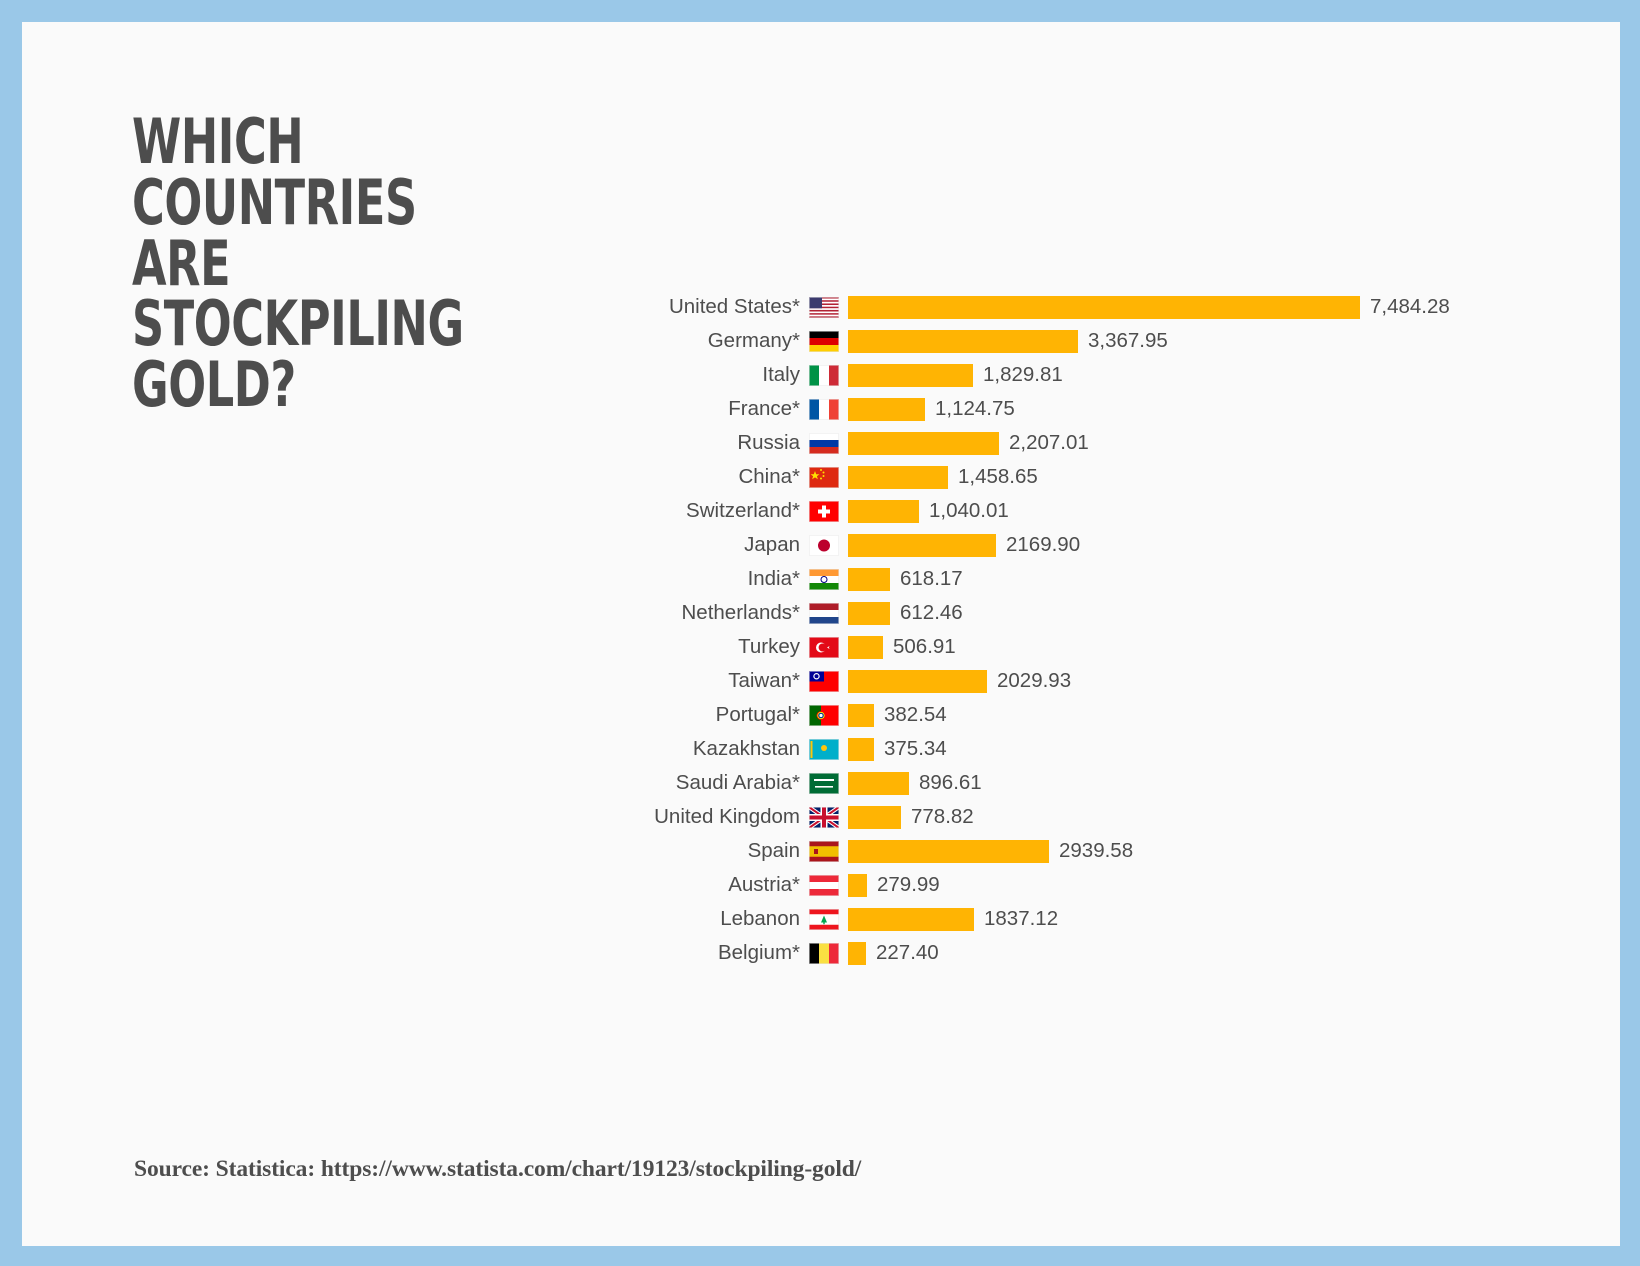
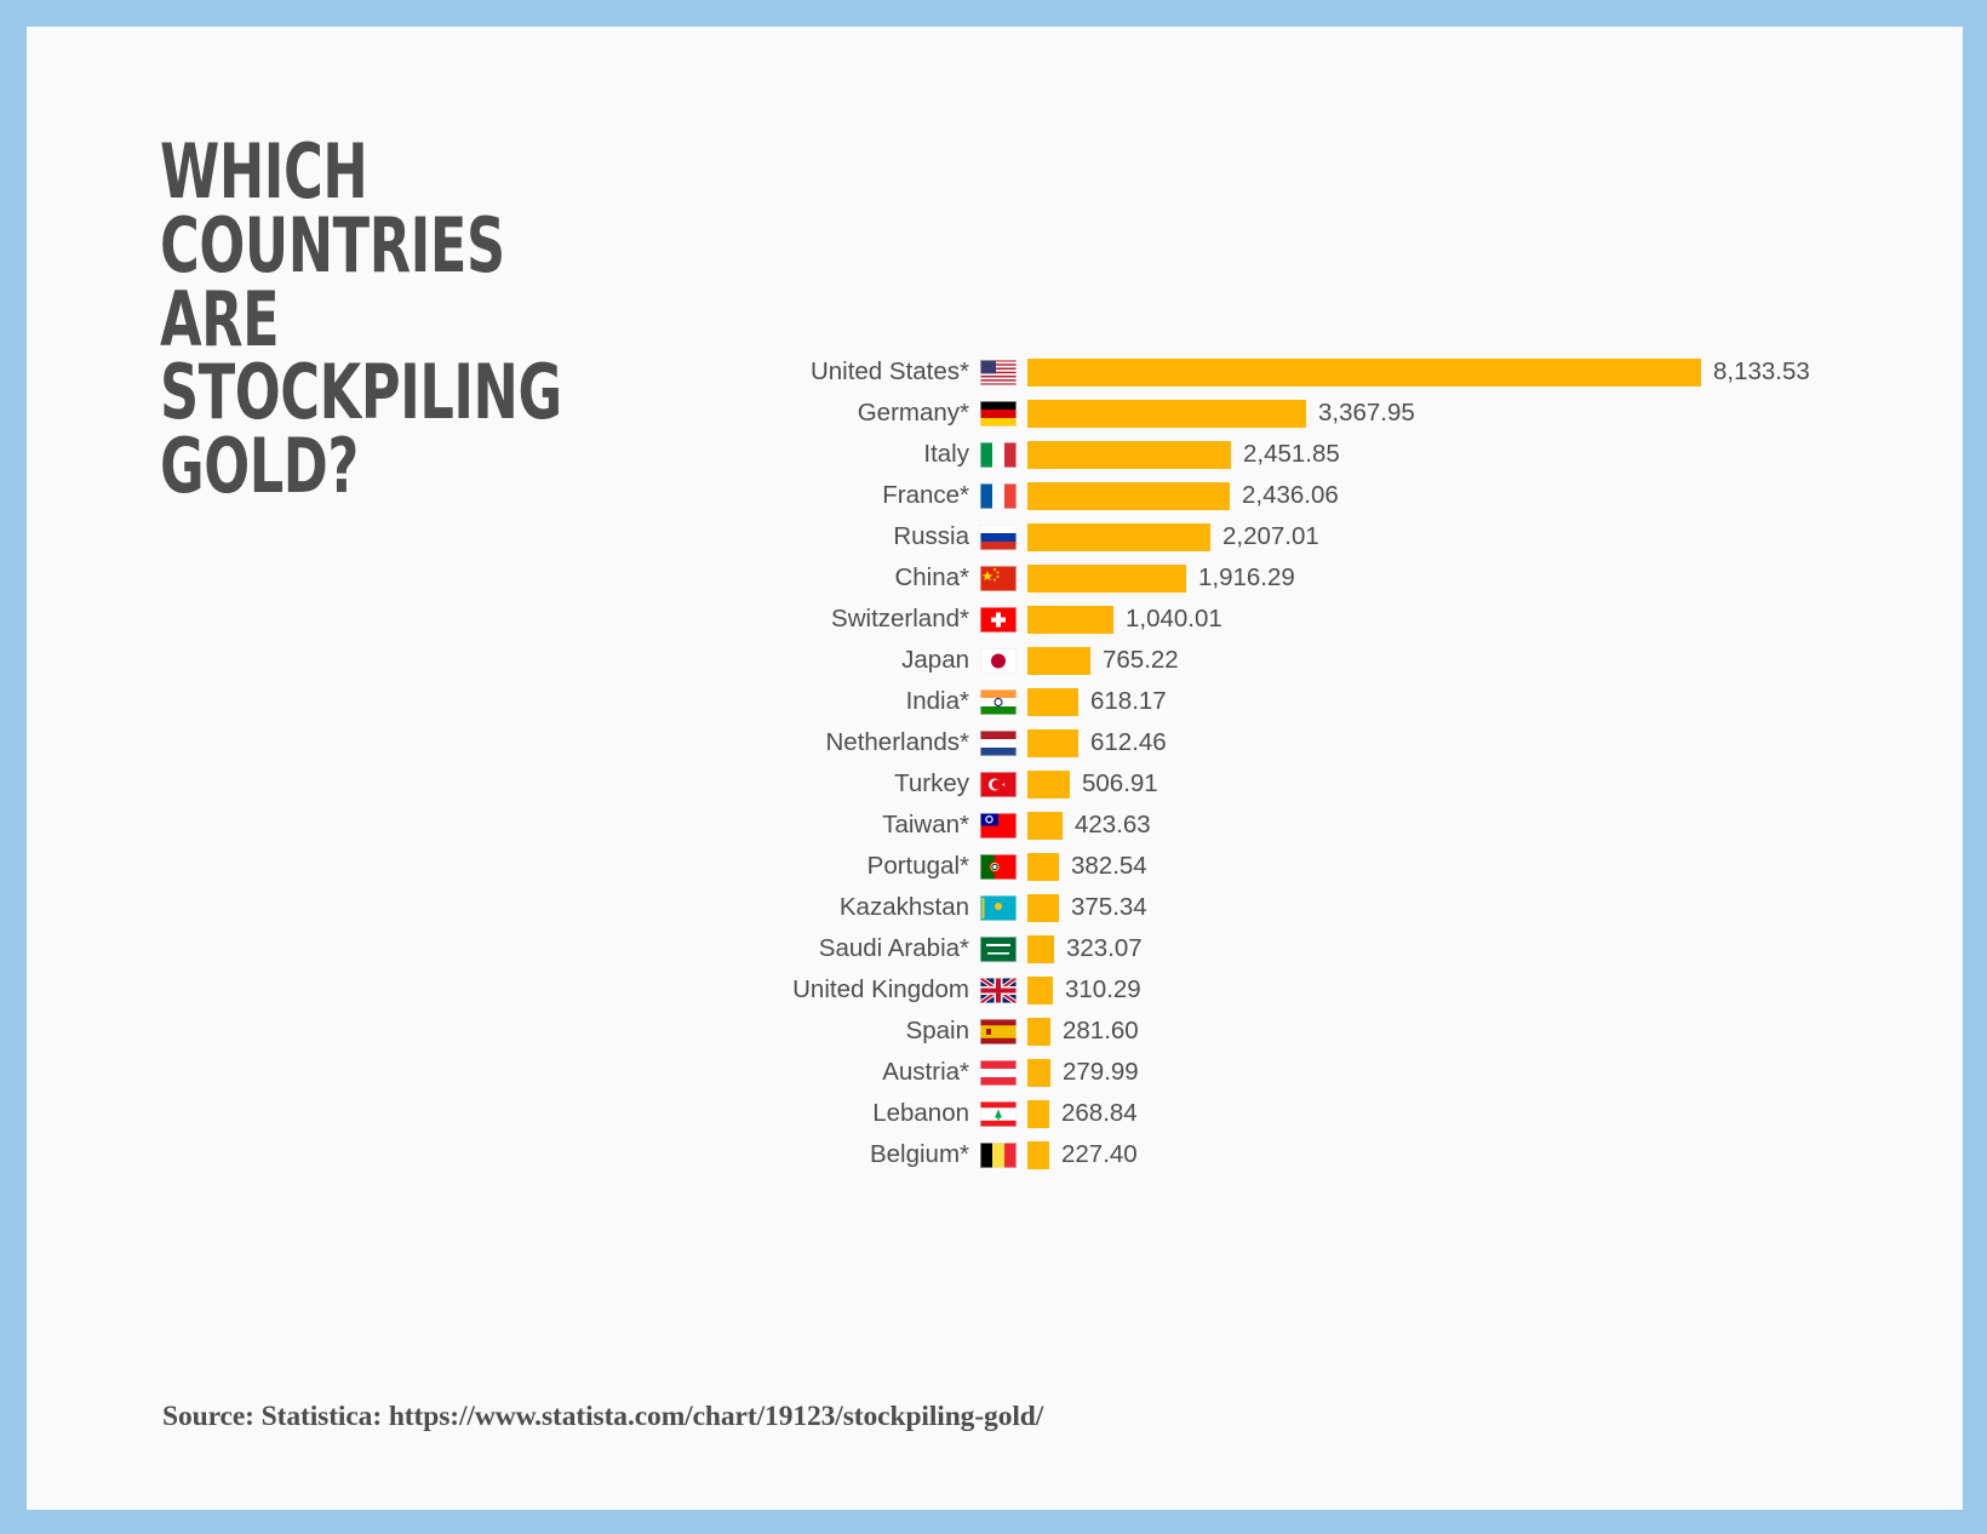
United States*: 7,484.28 -> 8,133.53
Italy: 1,829.81 -> 2,451.85
France*: 1,124.75 -> 2,436.06
China*: 1,458.65 -> 1,916.29
Japan: 2169.90 -> 765.22
Taiwan*: 2029.93 -> 423.63
Saudi Arabia*: 896.61 -> 323.07
United Kingdom: 778.82 -> 310.29
Spain: 2939.58 -> 281.60
Lebanon: 1837.12 -> 268.84
